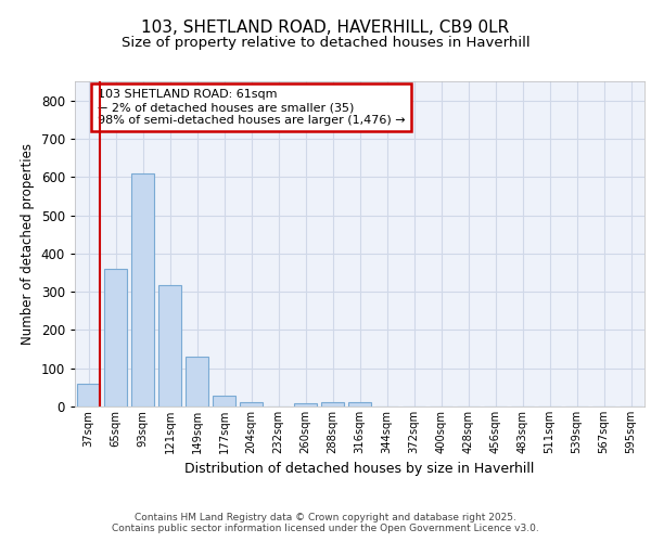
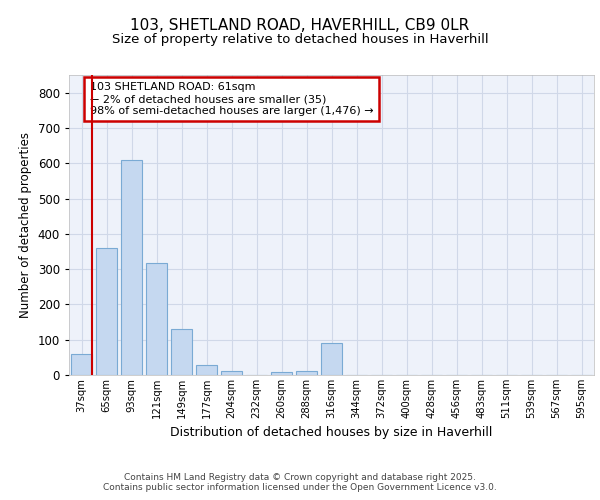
316sqm: 10 -> 90
